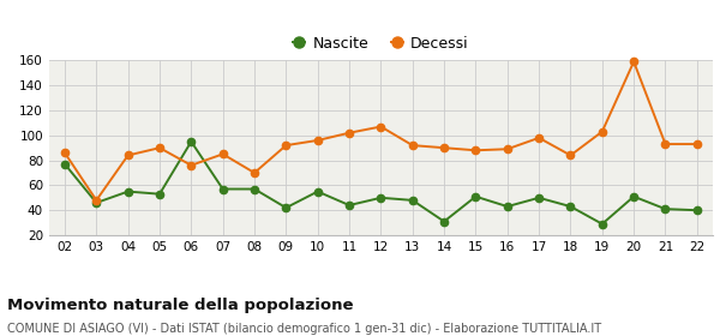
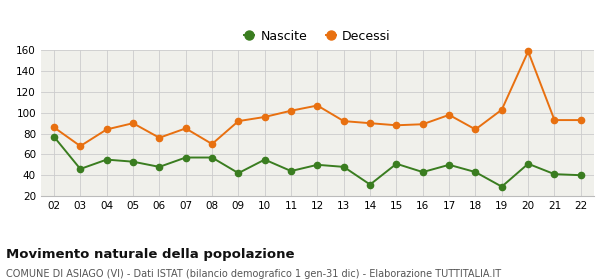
Decessi/03: 48 -> 68
Nascite/06: 95 -> 48
